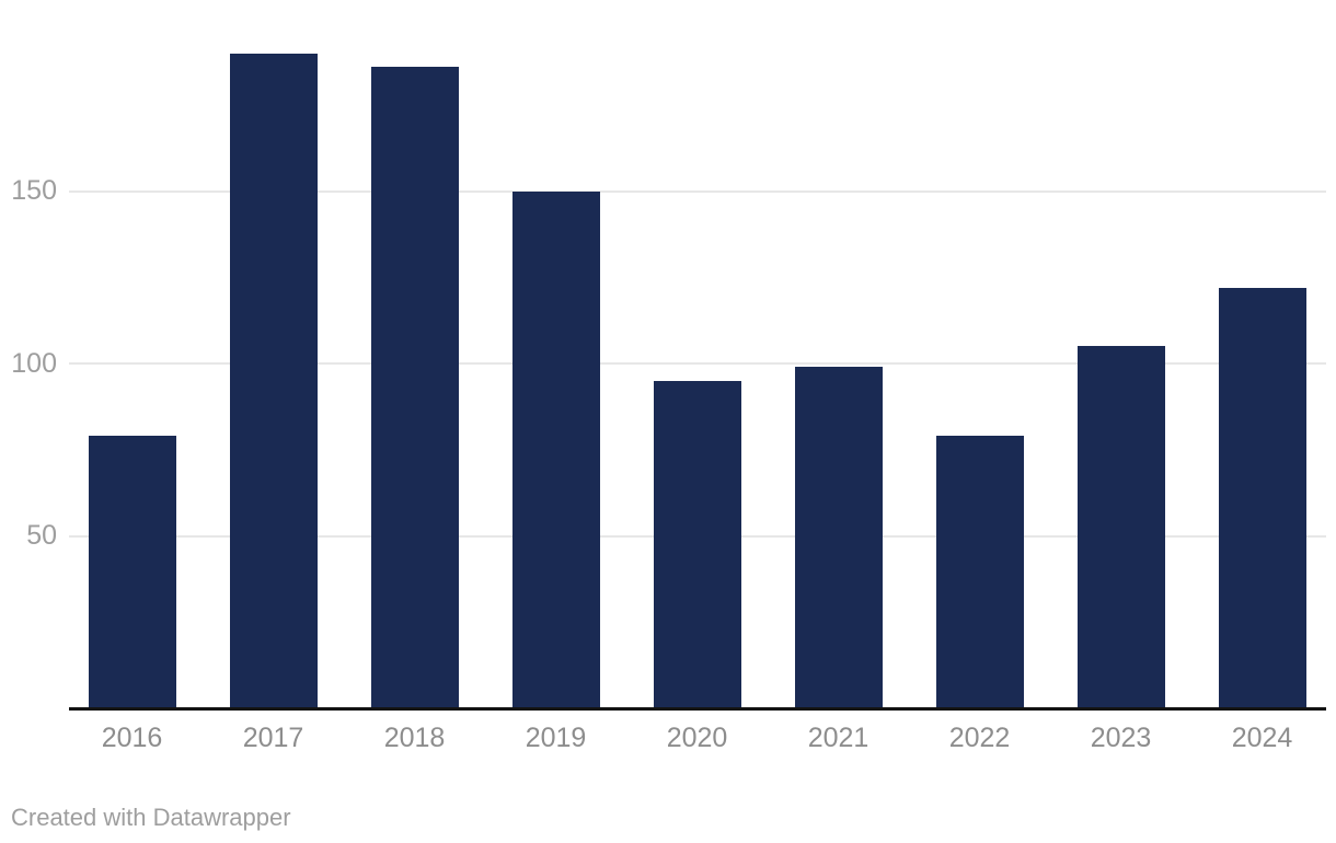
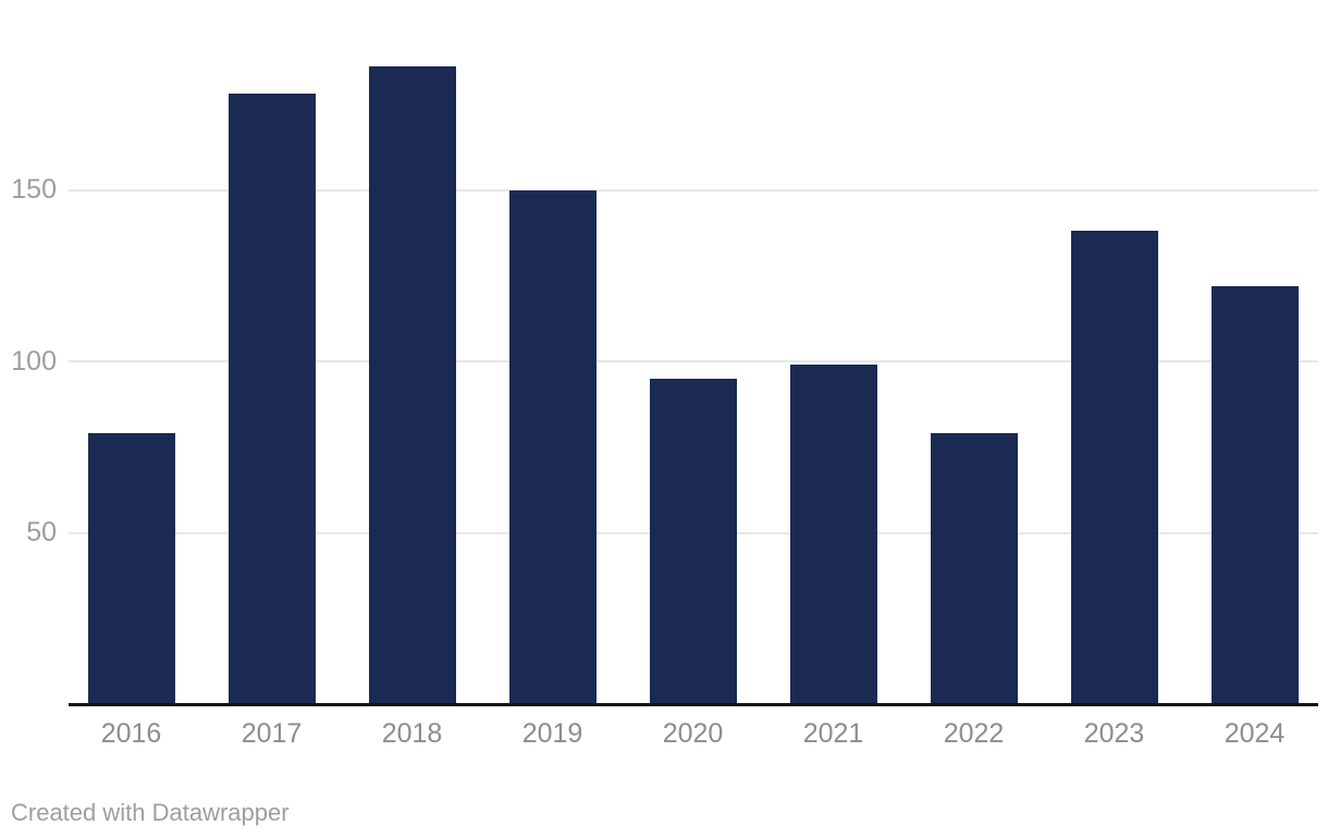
2017: 190 -> 178
2023: 105 -> 138
